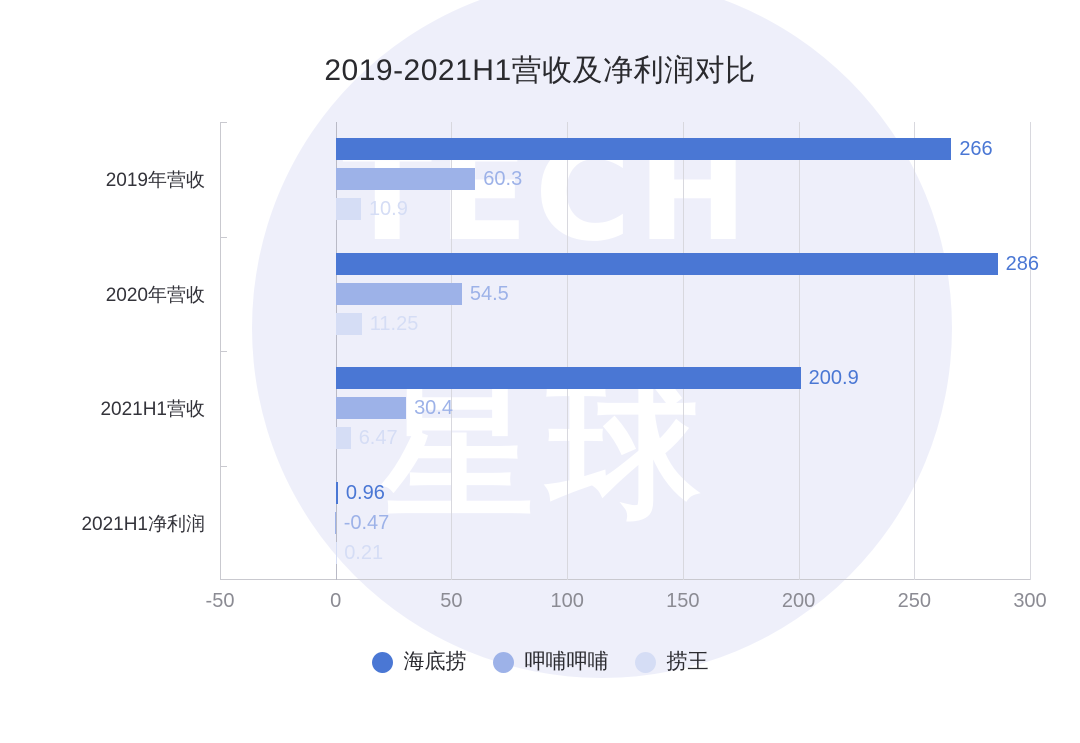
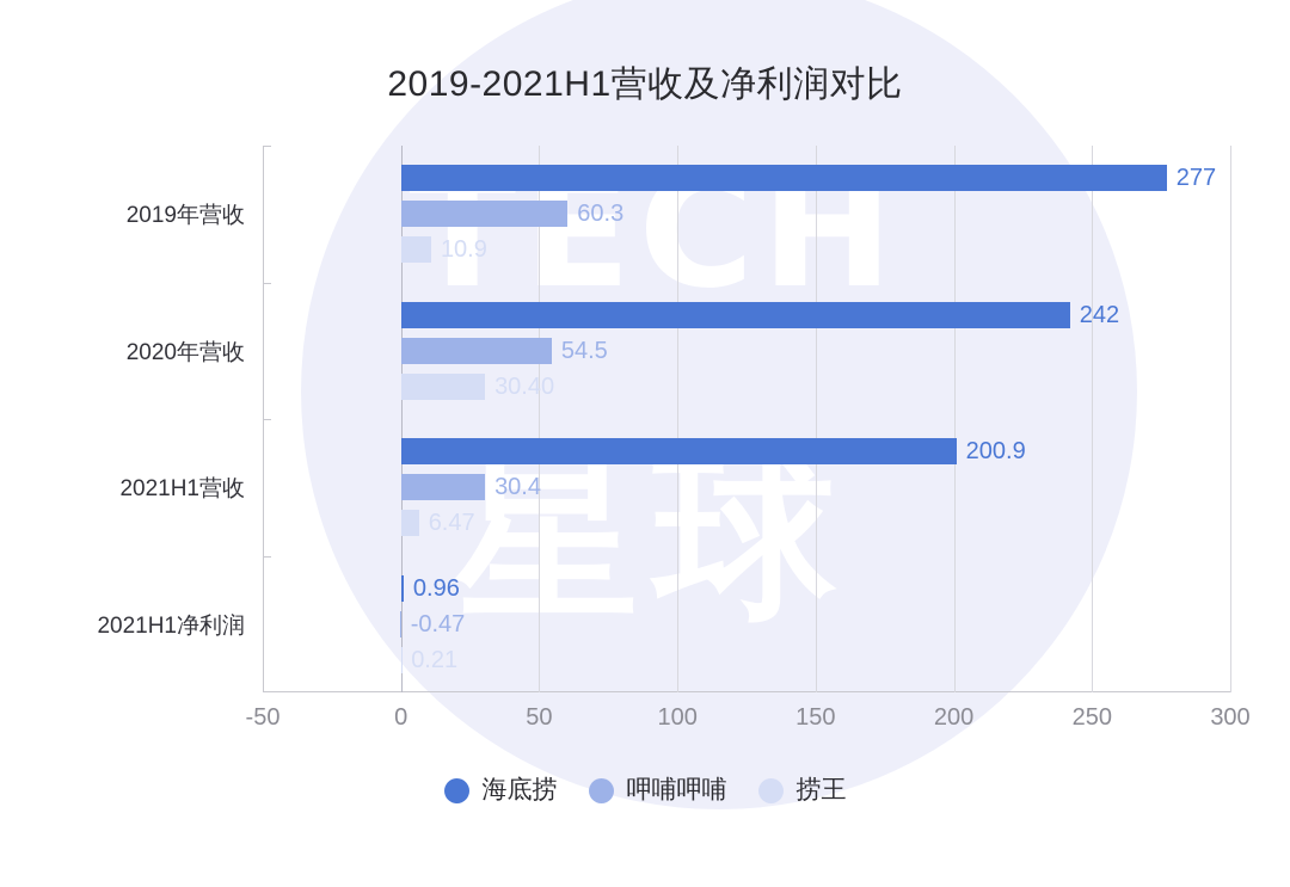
海底捞/2019年营收: 266 -> 277
海底捞/2020年营收: 286 -> 242
捞王/2020年营收: 11.25 -> 30.40
